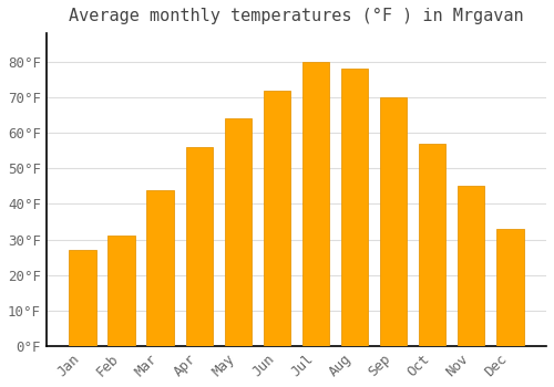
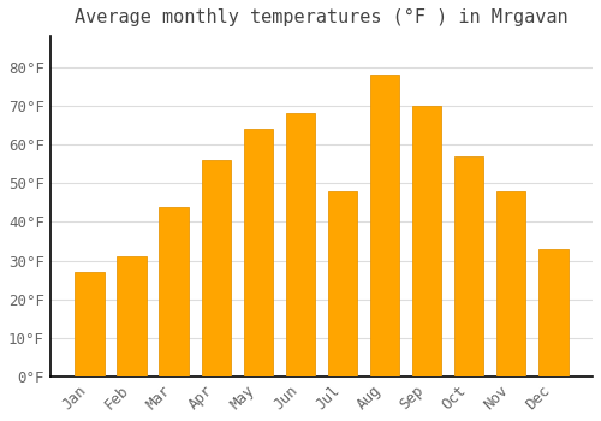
Jun: 72°F -> 68°F
Jul: 80°F -> 48°F
Nov: 45°F -> 48°F
